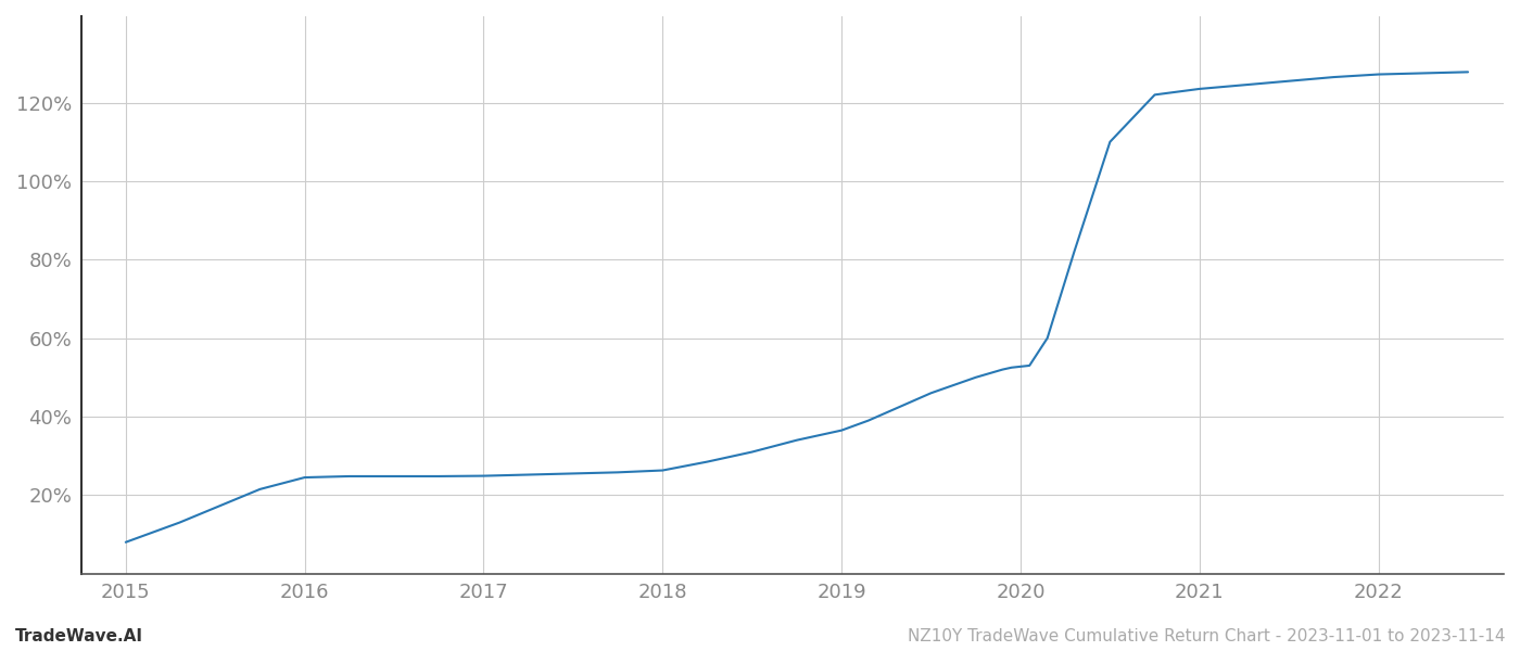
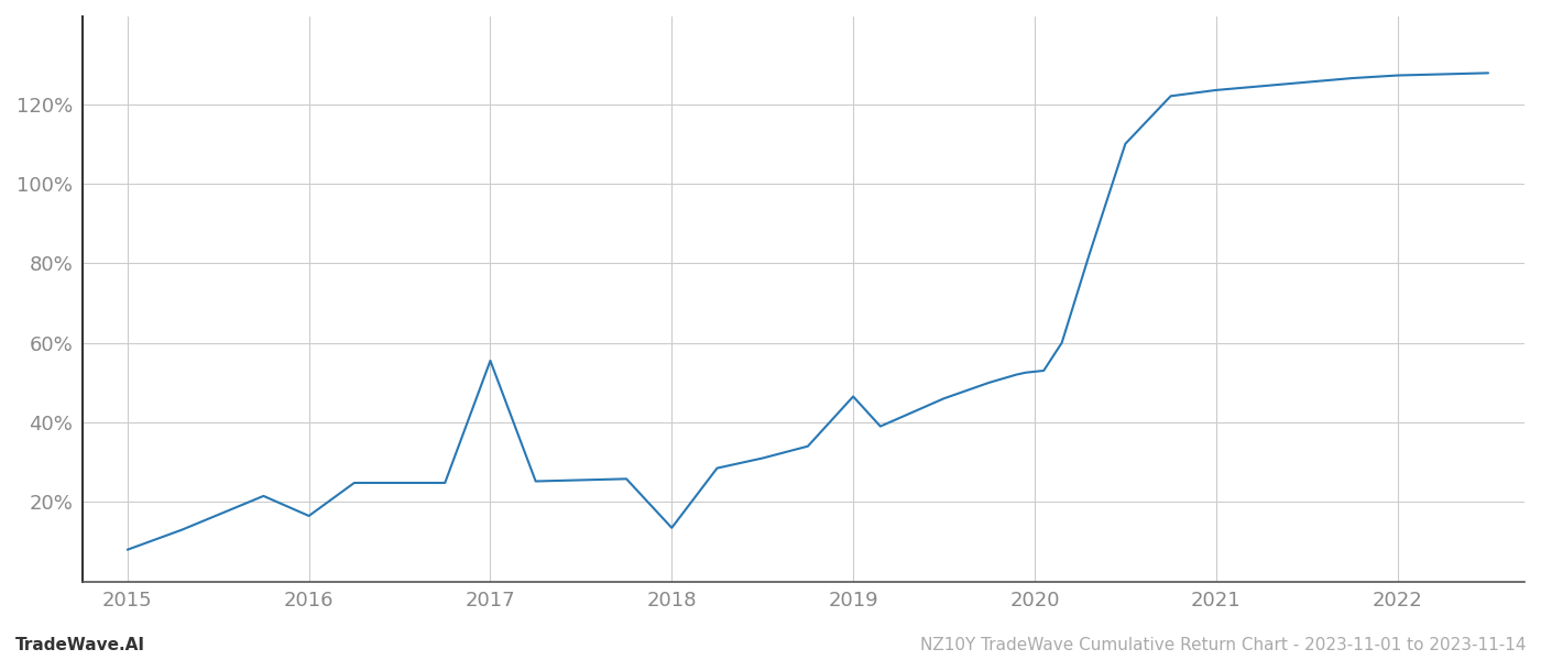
2016: 24.5% -> 16.5%
2017: 24.9% -> 55.5%
2018: 26.3% -> 13.5%
2019: 36.5% -> 46.5%
